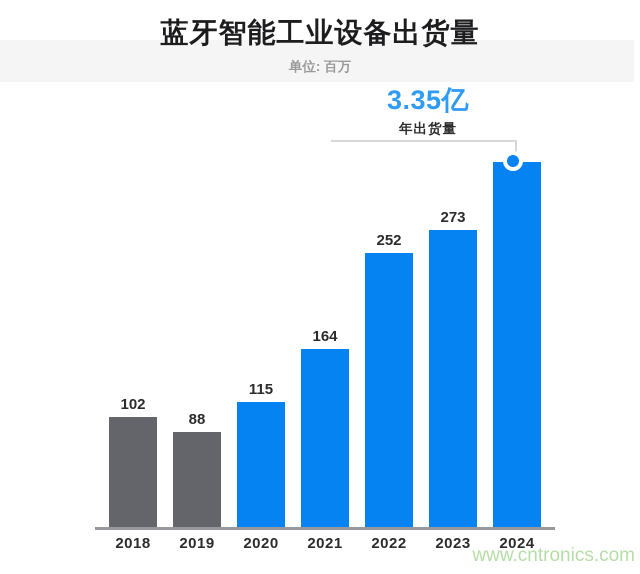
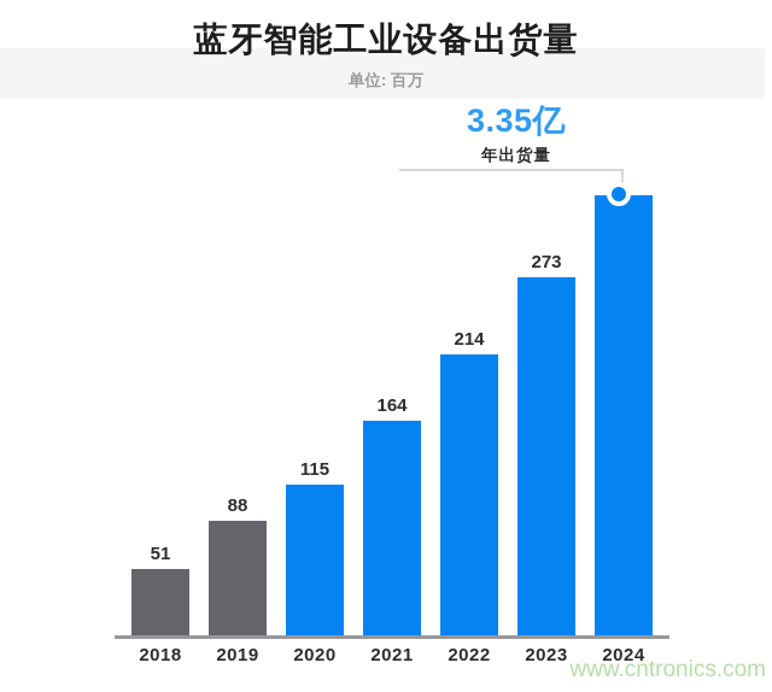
2018: 102 -> 51
2022: 252 -> 214
